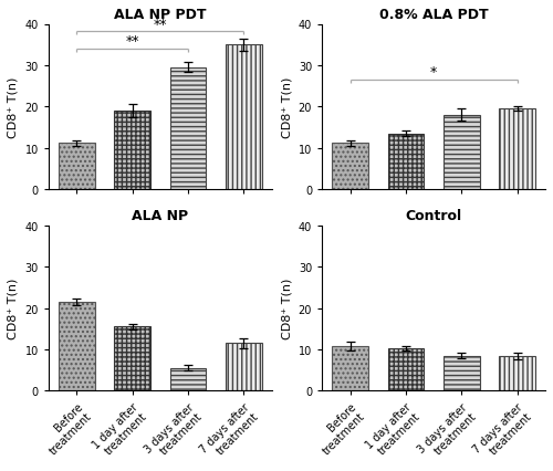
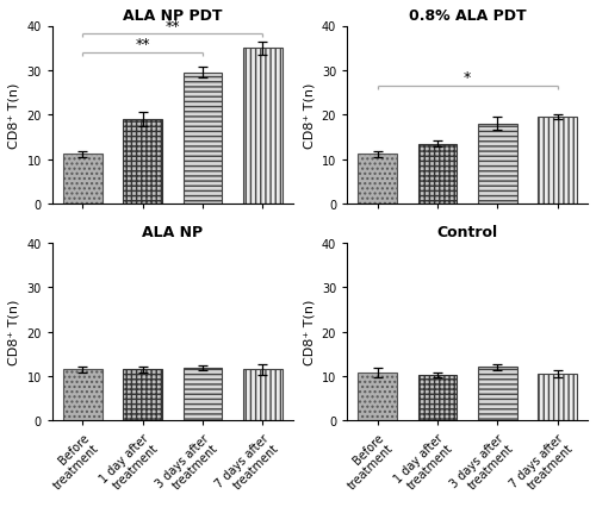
ALA NP/Before treatment: 21.5 -> 11.5
ALA NP/1 day after treatment: 15.5 -> 11.5
ALA NP/3 days after treatment: 5.5 -> 11.8
Control/3 days after treatment: 8.5 -> 12.0
Control/7 days after treatment: 8.5 -> 10.5
